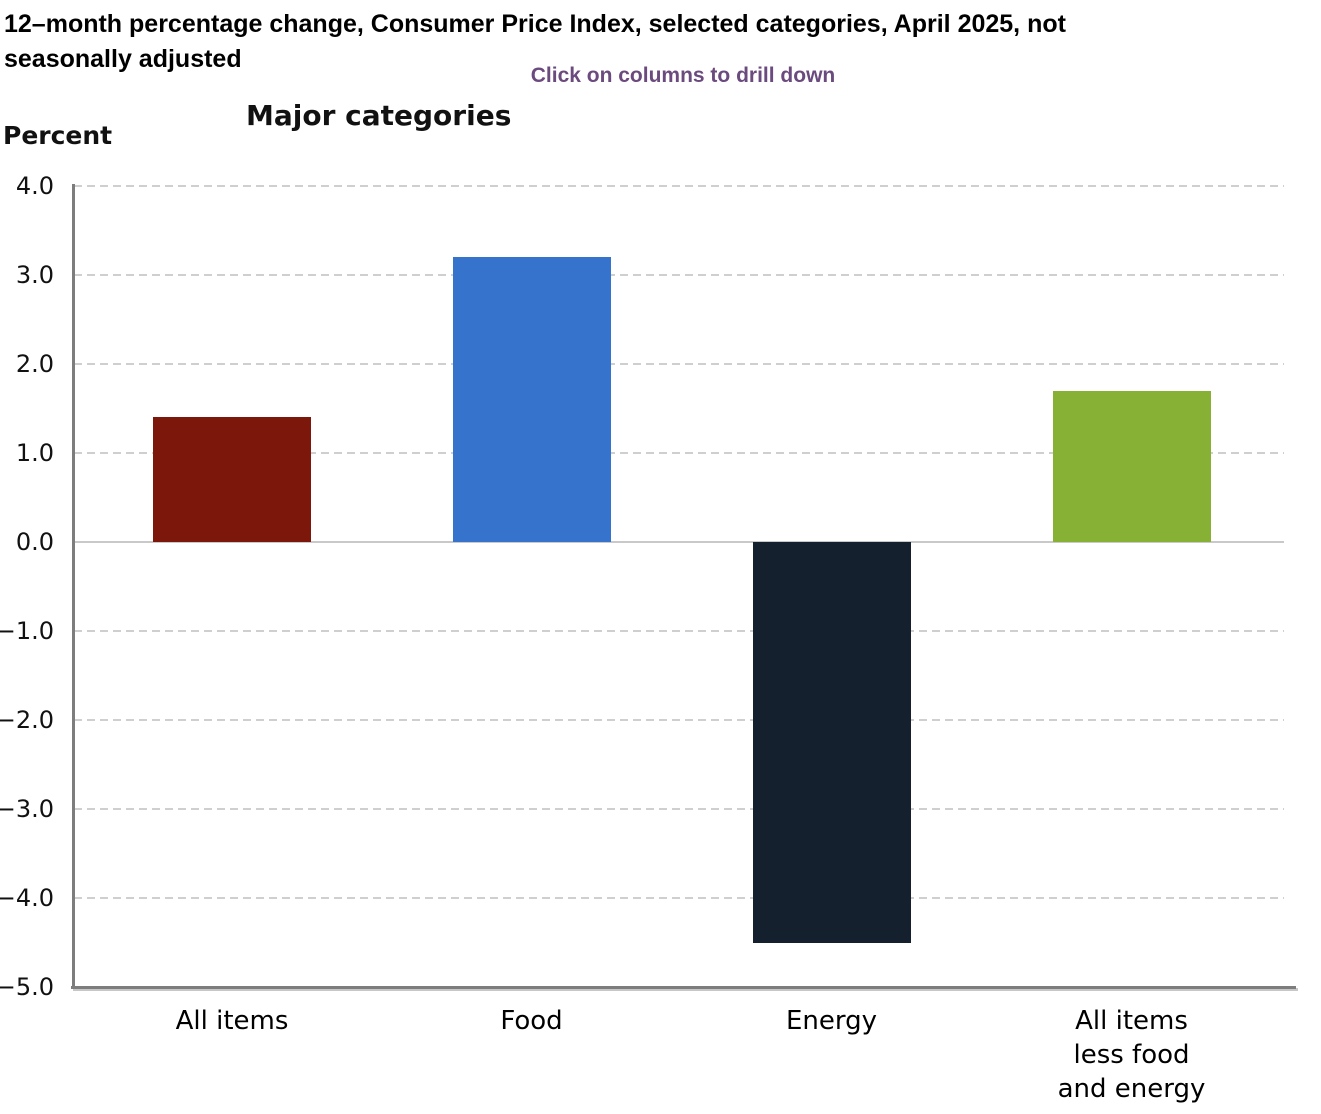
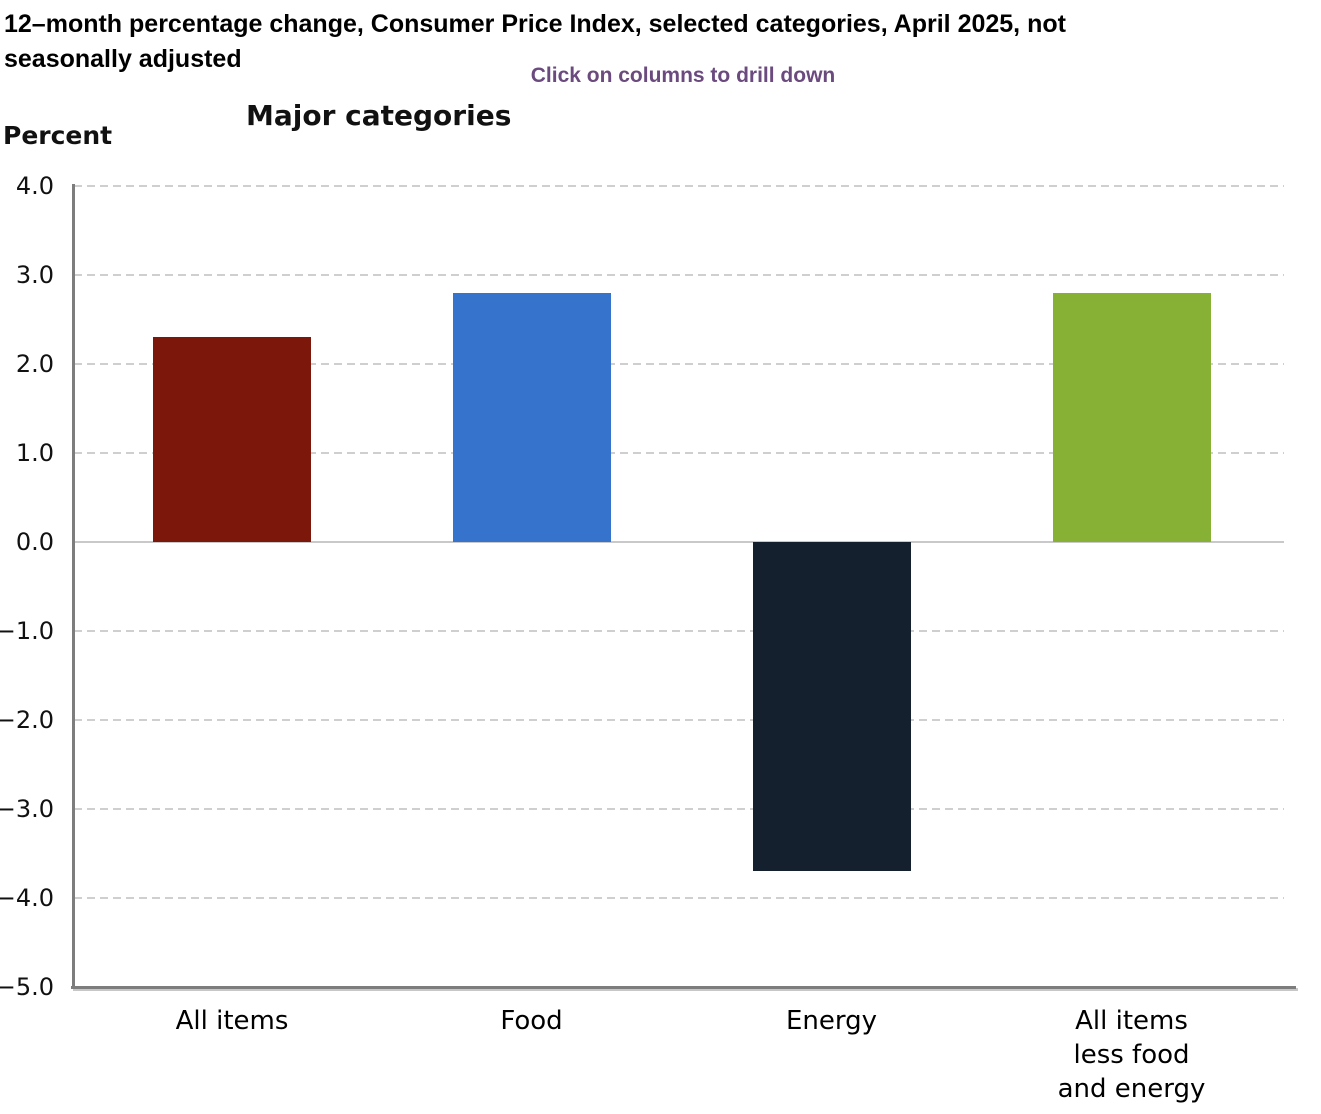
All items: 1.4 -> 2.3
Food: 3.2 -> 2.8
Energy: -4.5 -> -3.7
All items less food and energy: 1.7 -> 2.8
